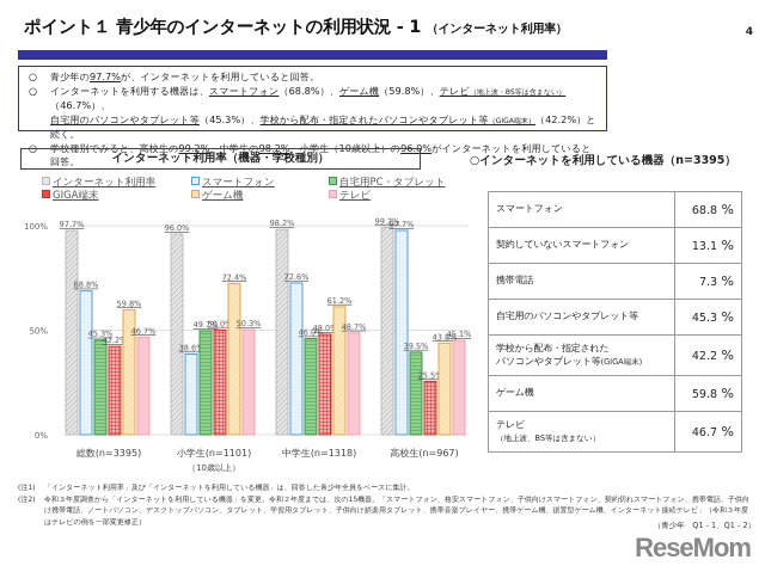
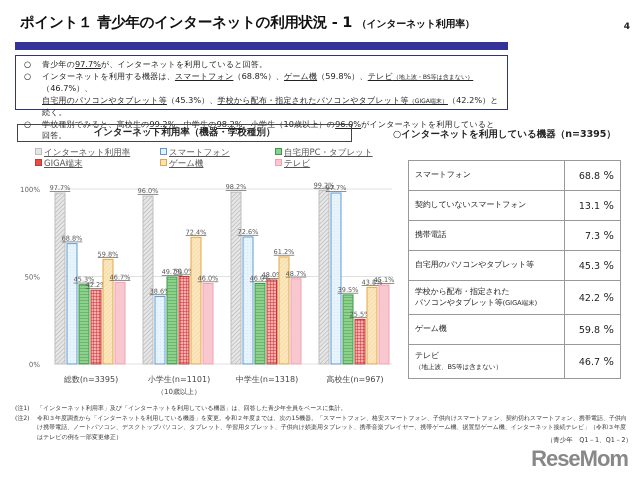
テレビ/小学生(n=1101): 50.3% -> 46.0%
